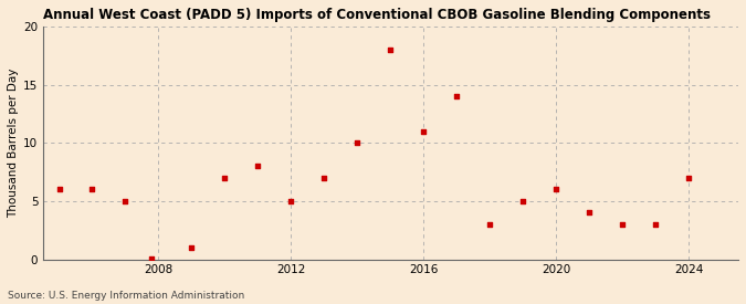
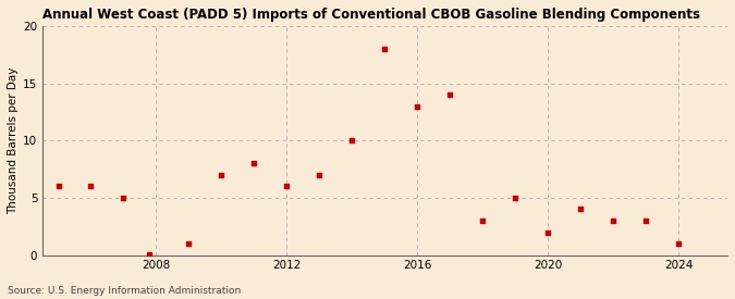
2012: 5.0 -> 6.0
2016: 11.0 -> 13.0
2020: 6.0 -> 2.0
2024: 7.0 -> 1.0
